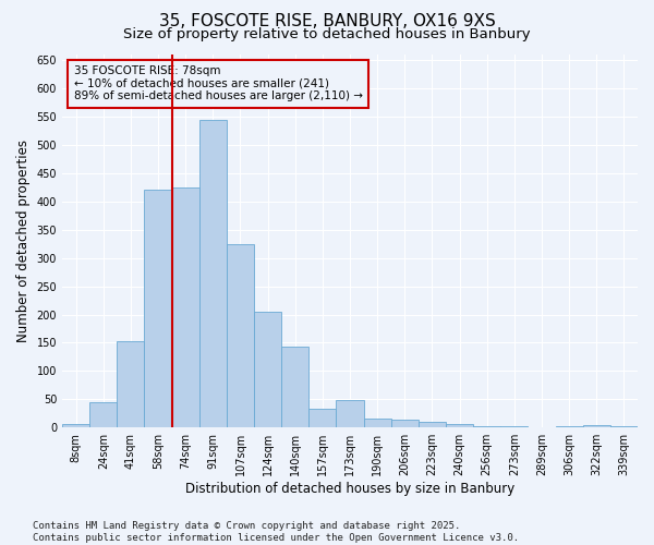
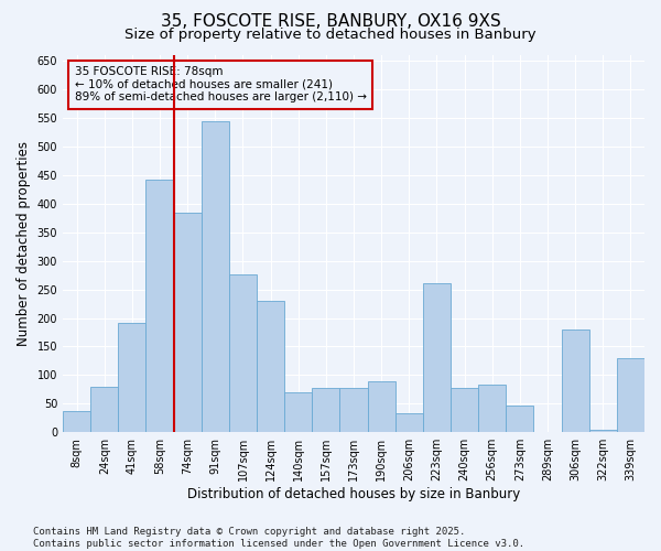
8sqm: 7 -> 38
24sqm: 45 -> 80
41sqm: 153 -> 192
58sqm: 421 -> 442
74sqm: 424 -> 384
107sqm: 325 -> 276
124sqm: 204 -> 230
140sqm: 143 -> 70
157sqm: 33 -> 78
173sqm: 49 -> 78
190sqm: 15 -> 90
206sqm: 13 -> 34
223sqm: 11 -> 260
240sqm: 7 -> 78
256sqm: 3 -> 84
273sqm: 2 -> 46
306sqm: 2 -> 180
339sqm: 3 -> 130
